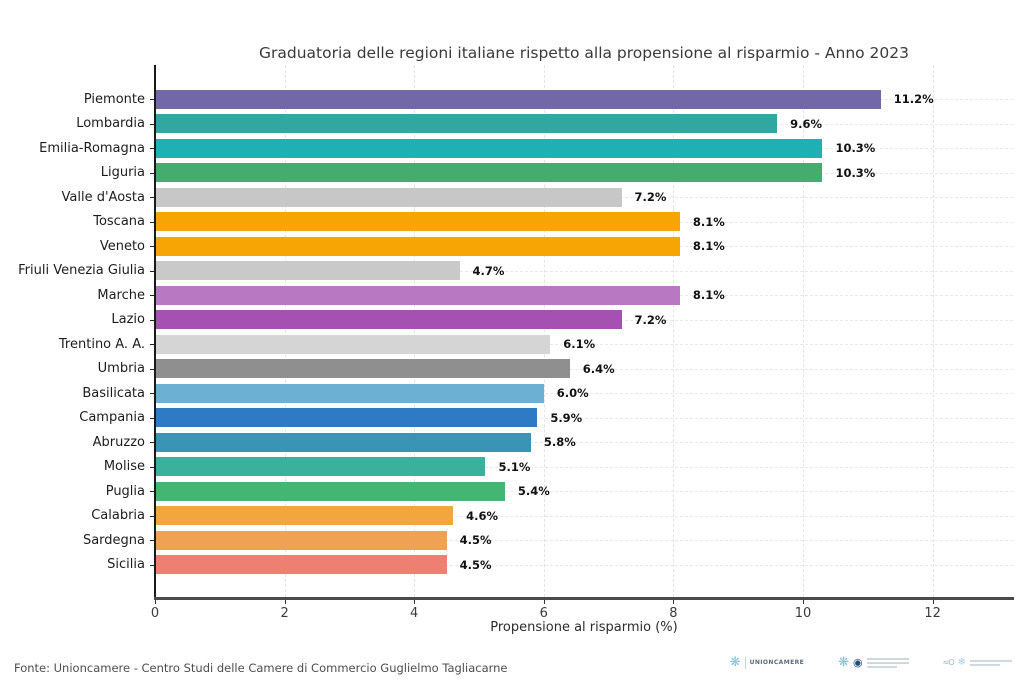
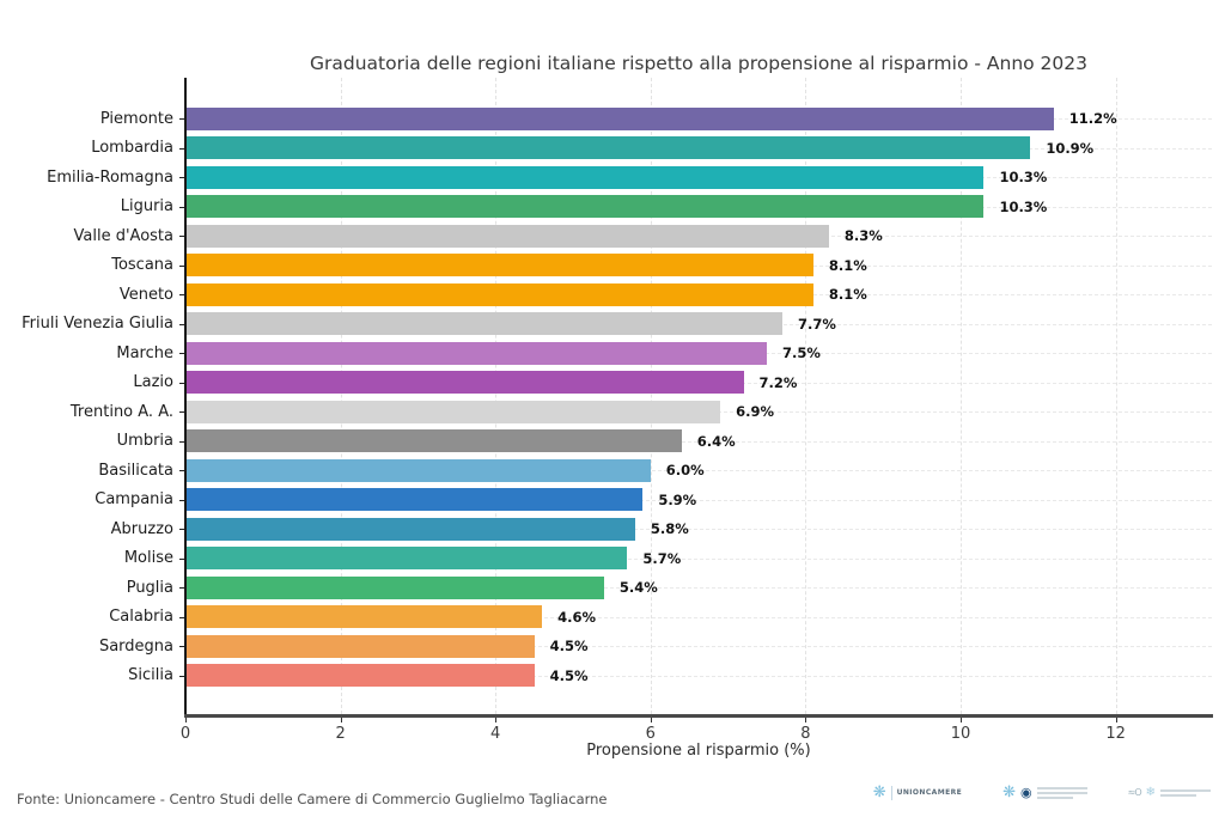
Lombardia: 9.6% -> 10.9%
Valle d'Aosta: 7.2% -> 8.3%
Friuli Venezia Giulia: 4.7% -> 7.7%
Marche: 8.1% -> 7.5%
Trentino A. A.: 6.1% -> 6.9%
Molise: 5.1% -> 5.7%
